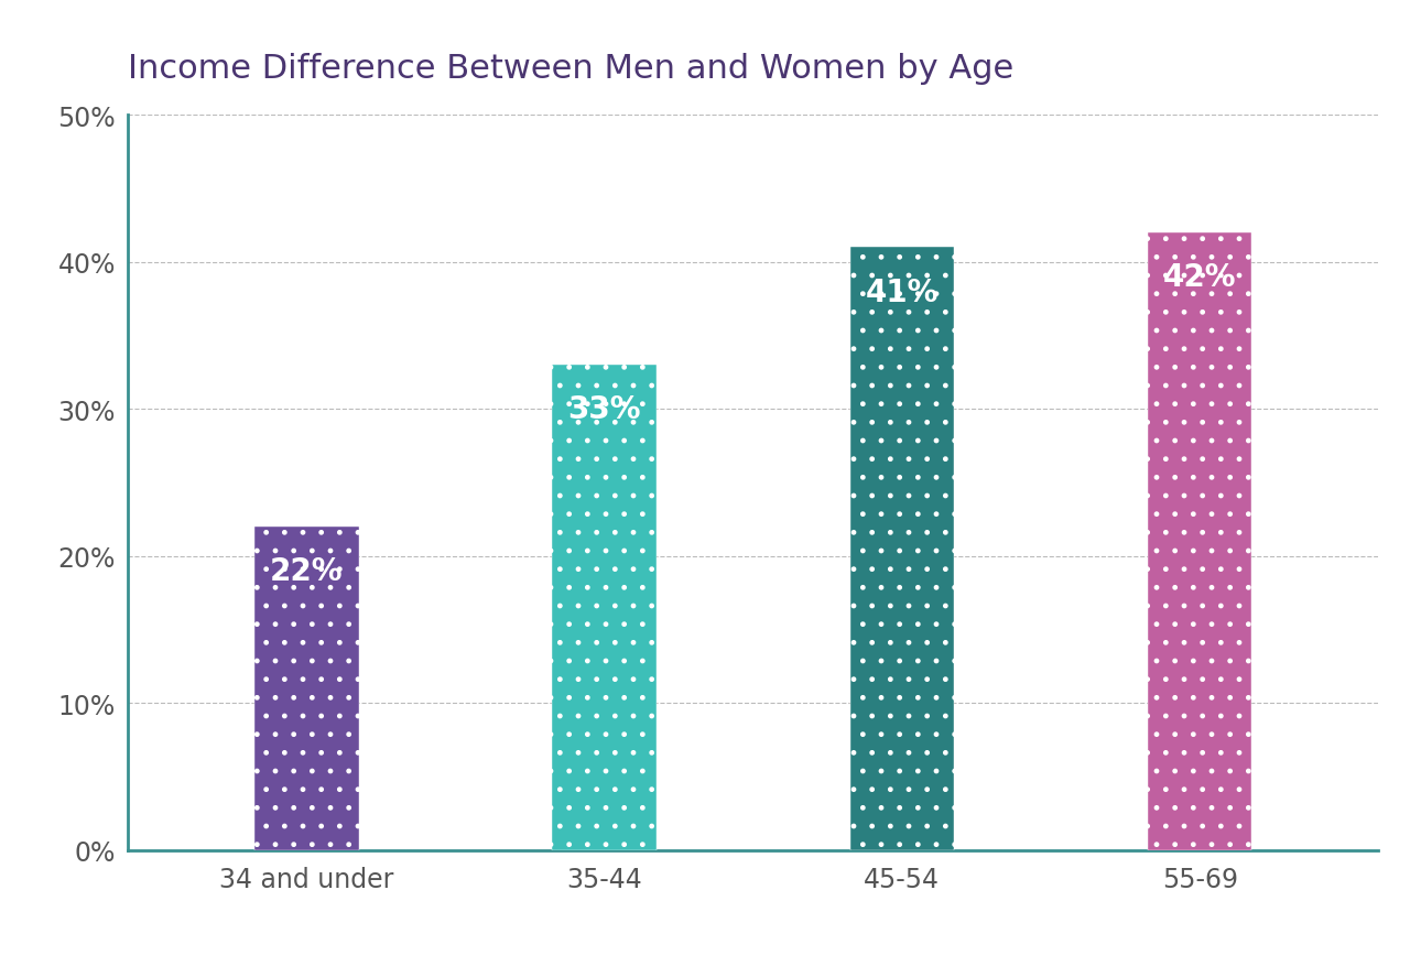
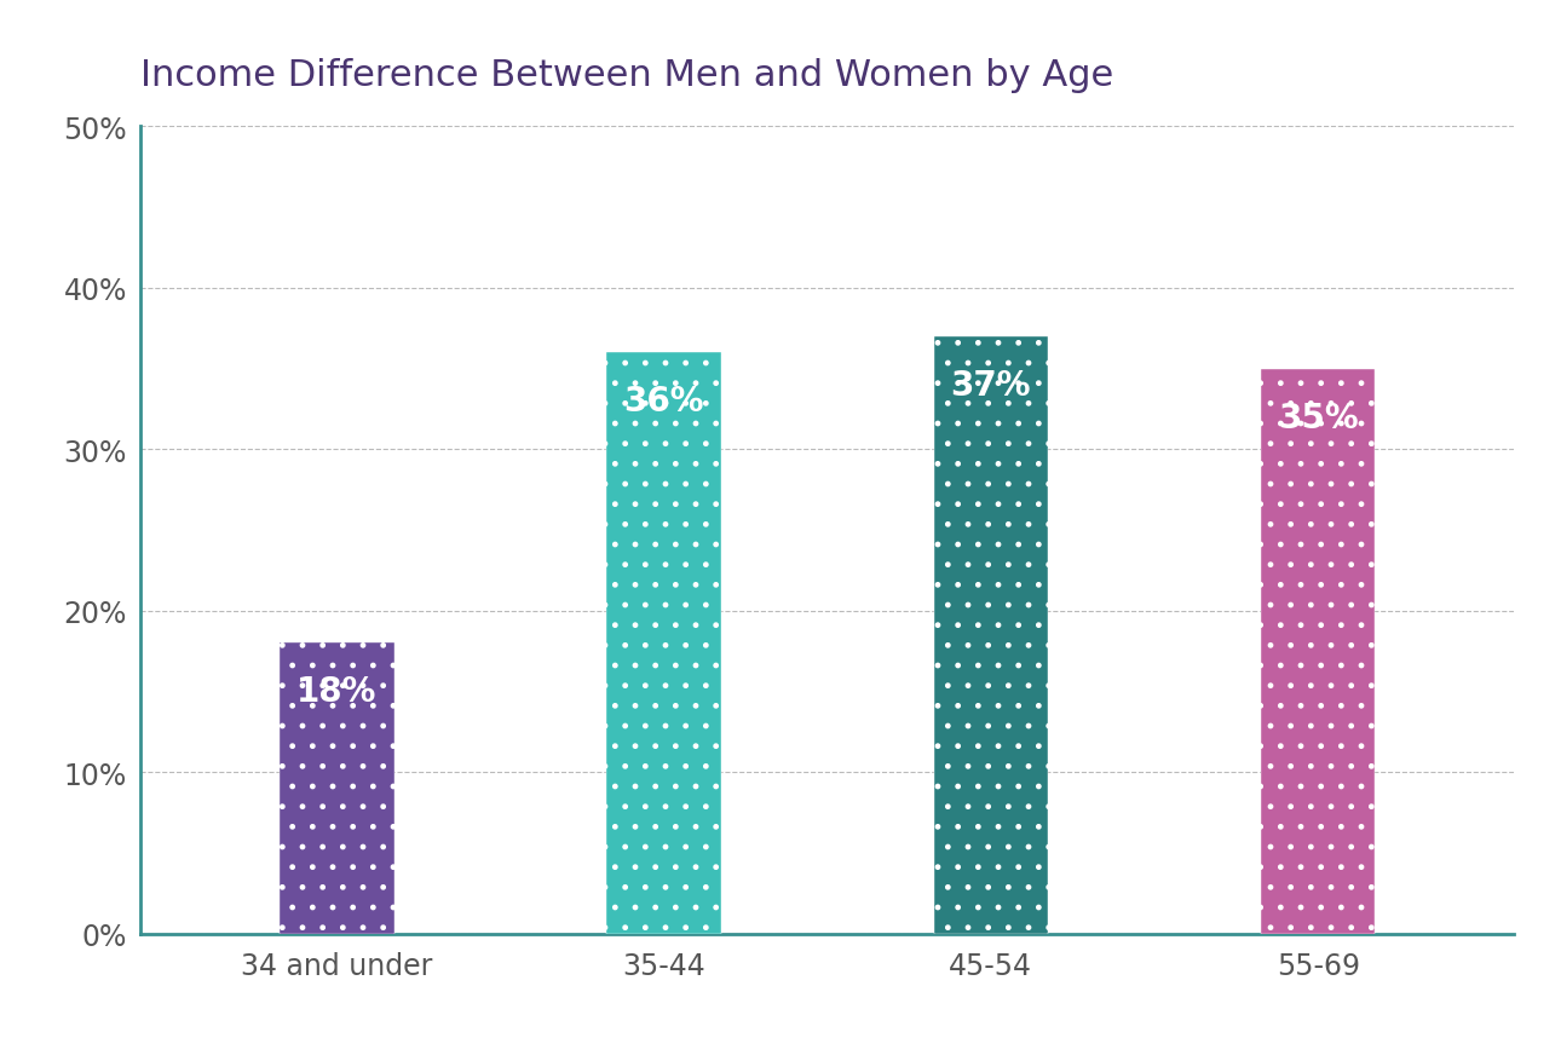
34 and under: 22% -> 18%
35-44: 33% -> 36%
45-54: 41% -> 37%
55-69: 42% -> 35%
